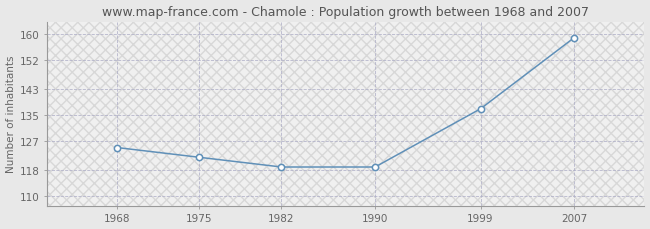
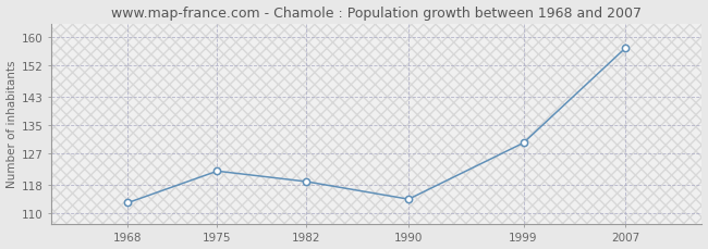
1968: 125 -> 113
1990: 119 -> 114
1999: 137 -> 130
2007: 159 -> 157
